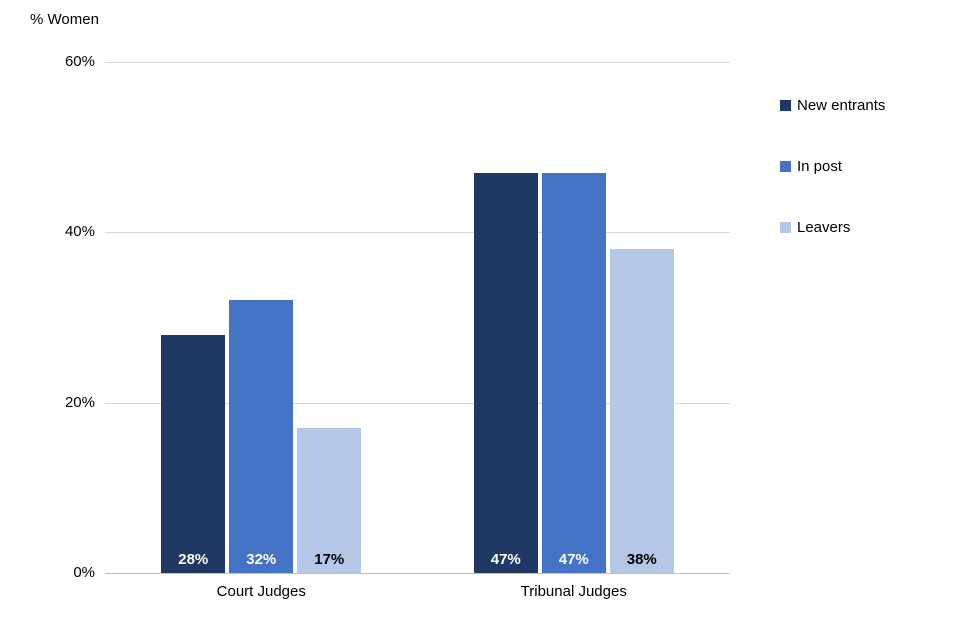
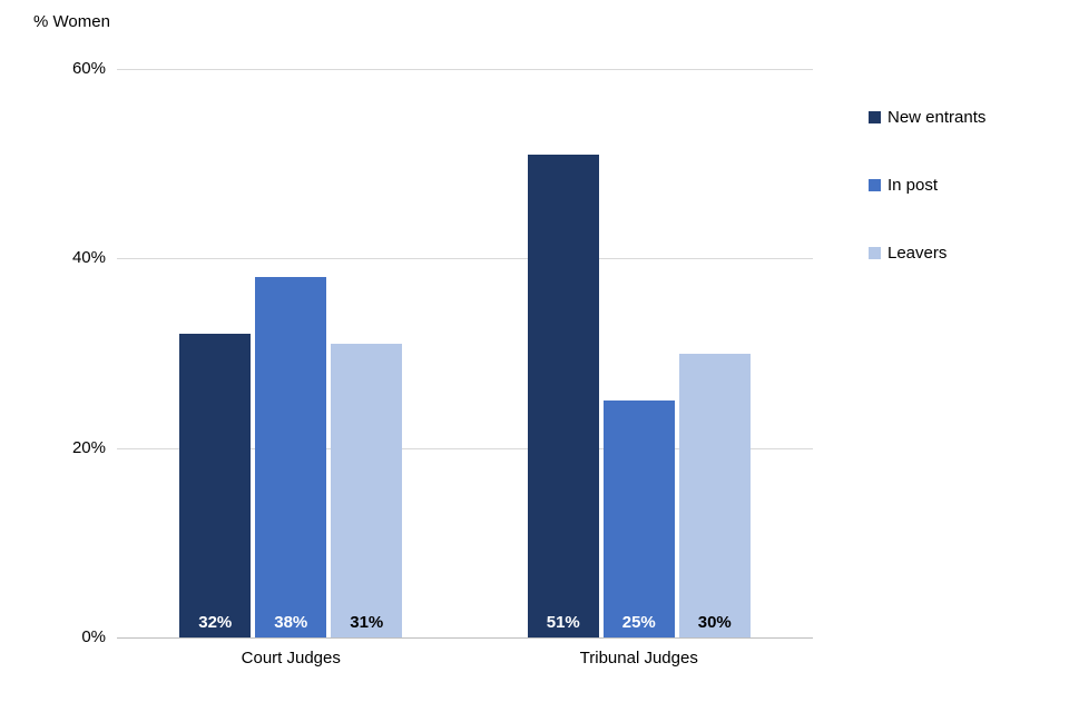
New entrants/Court Judges: 28% -> 32%
In post/Court Judges: 32% -> 38%
Leavers/Court Judges: 17% -> 31%
New entrants/Tribunal Judges: 47% -> 51%
In post/Tribunal Judges: 47% -> 25%
Leavers/Tribunal Judges: 38% -> 30%
